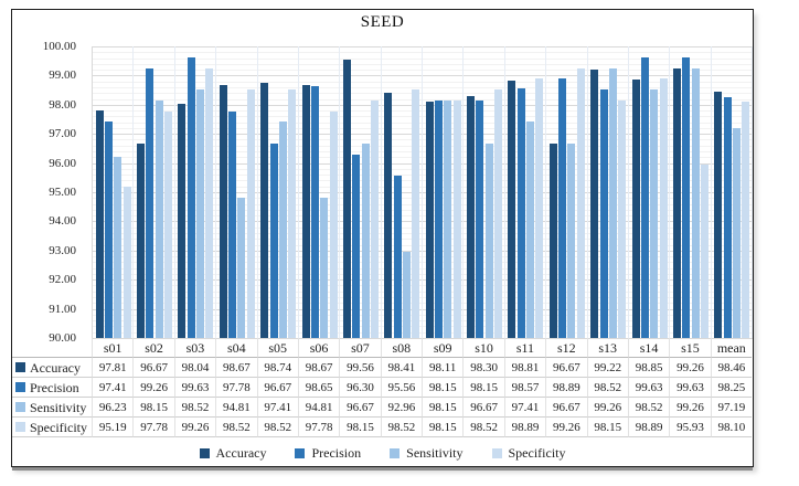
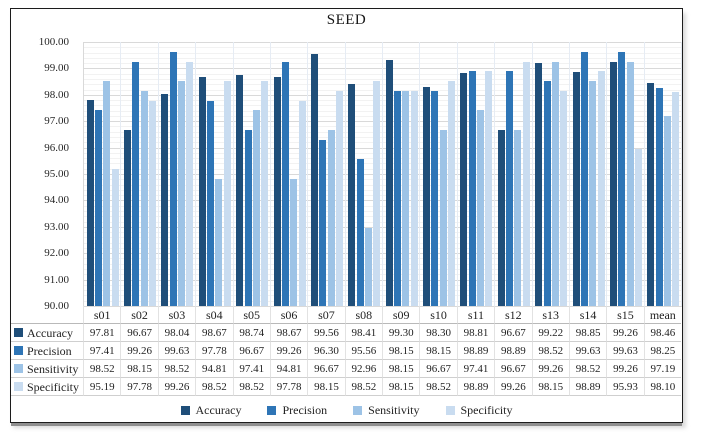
Sensitivity/s01: 96.23 -> 98.52
Precision/s06: 98.65 -> 99.26
Accuracy/s09: 98.11 -> 99.30
Precision/s11: 98.57 -> 98.89
